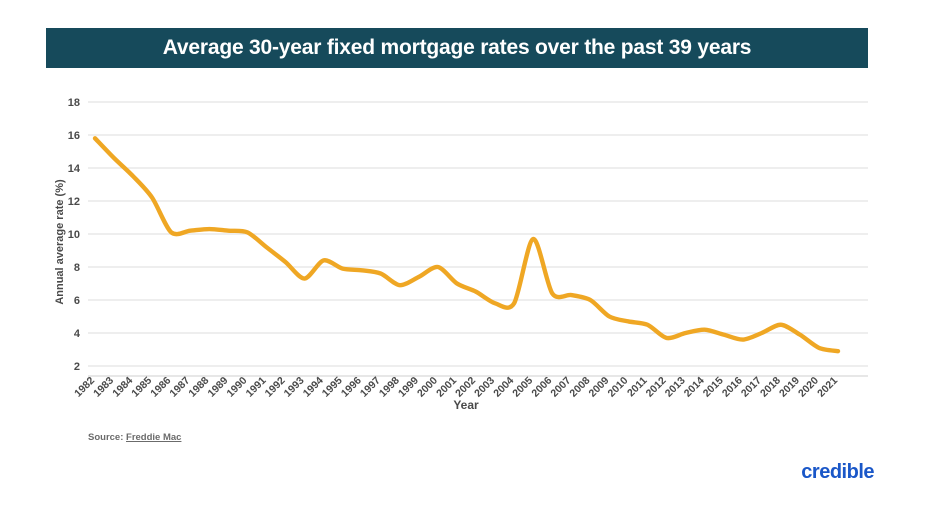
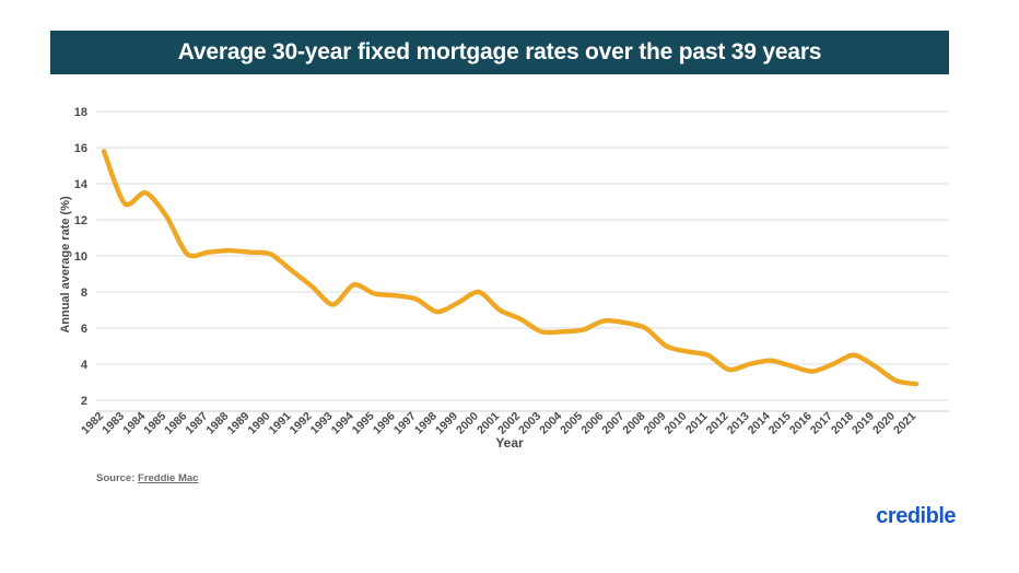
1983: 14.6 -> 12.9
2005: 9.7 -> 5.9
